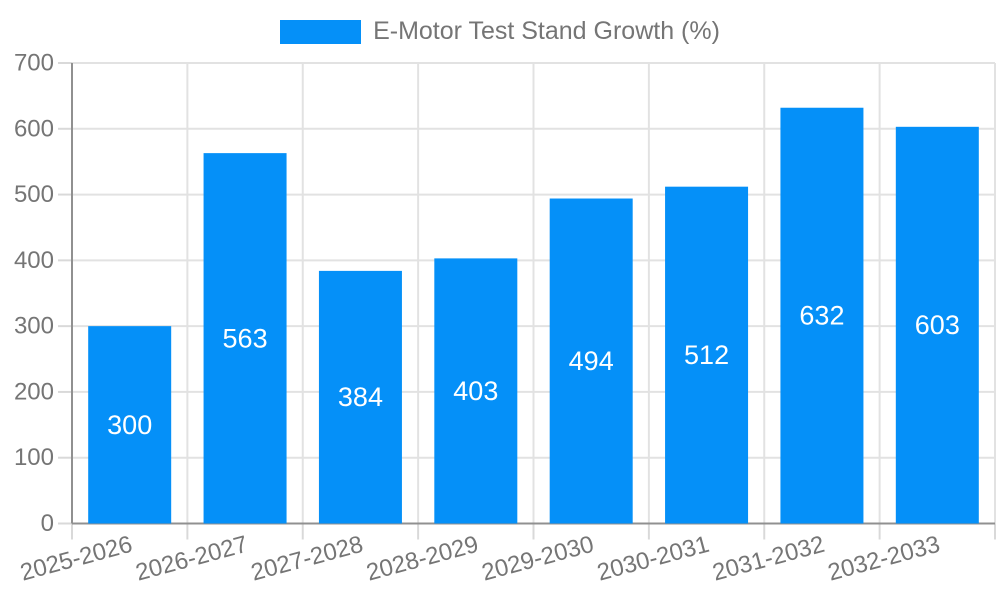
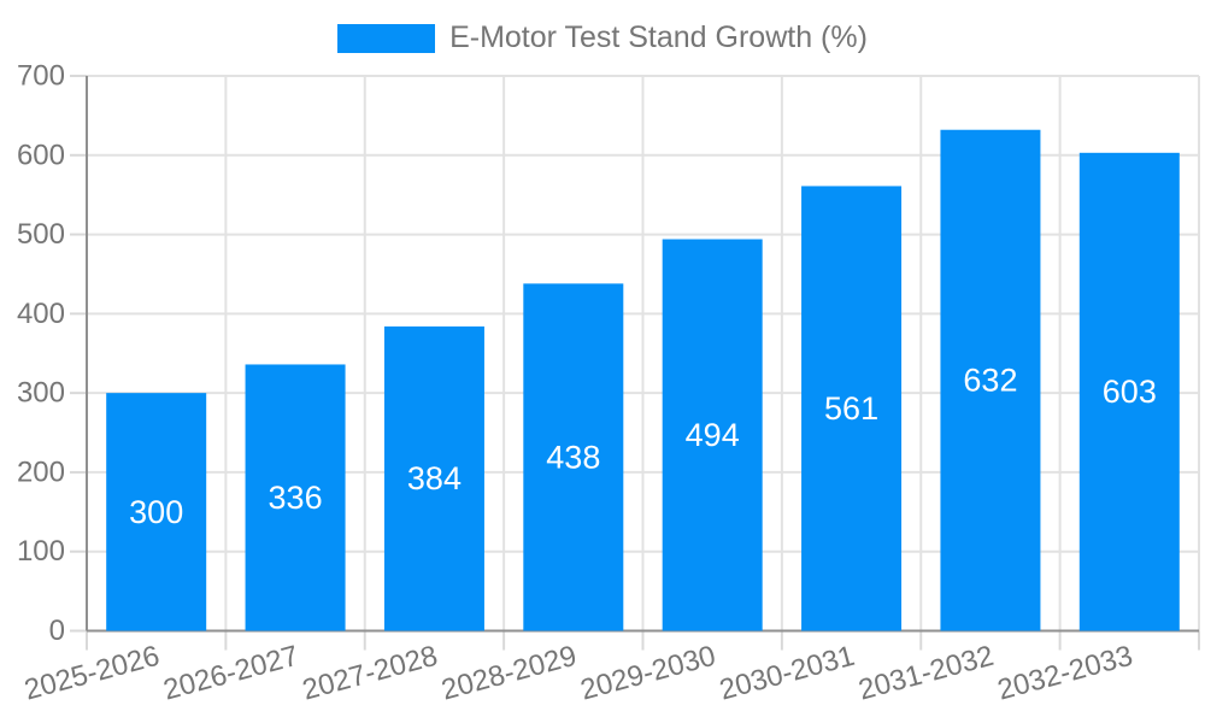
2026-2027: 563 -> 336
2028-2029: 403 -> 438
2030-2031: 512 -> 561
